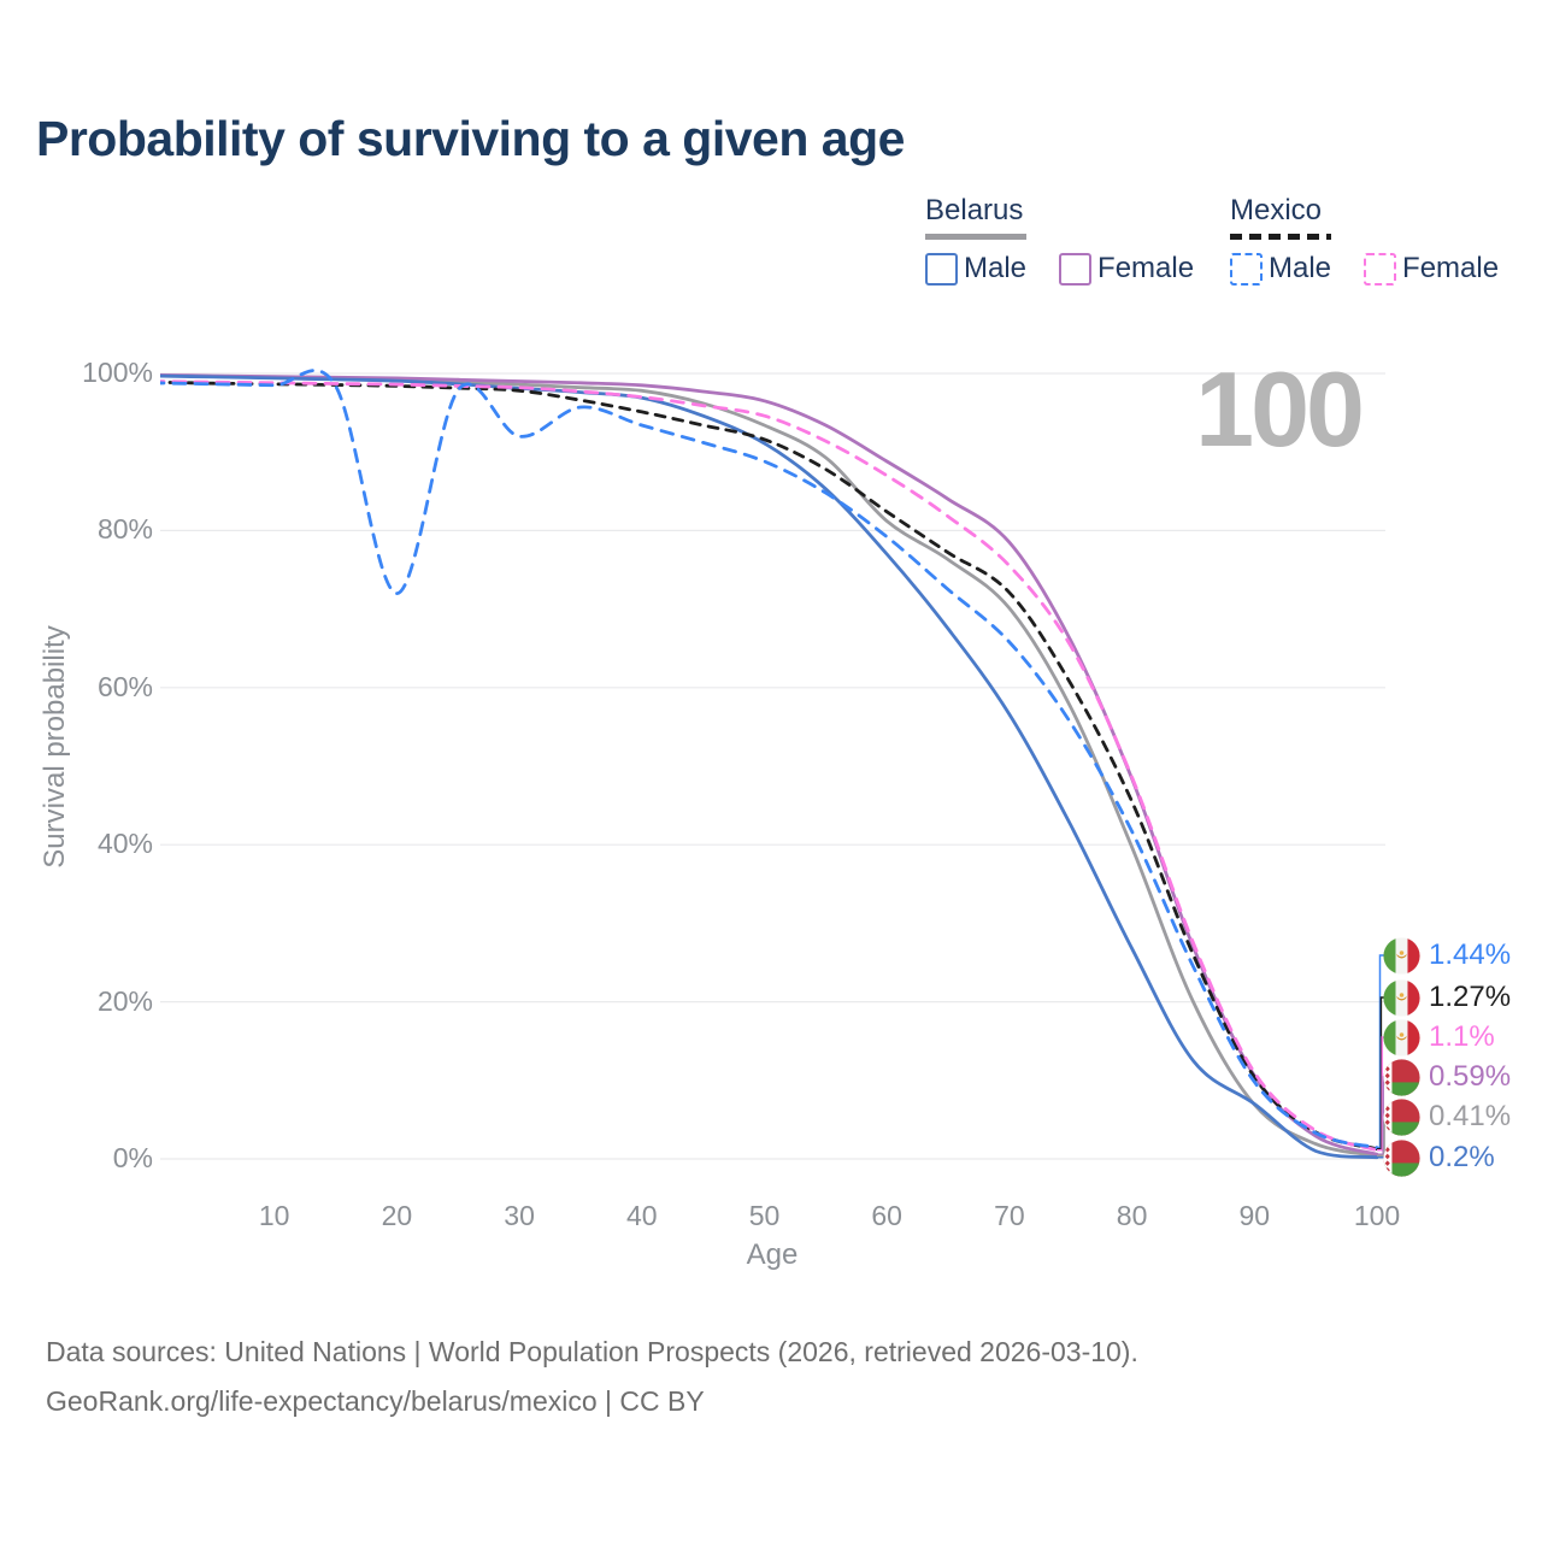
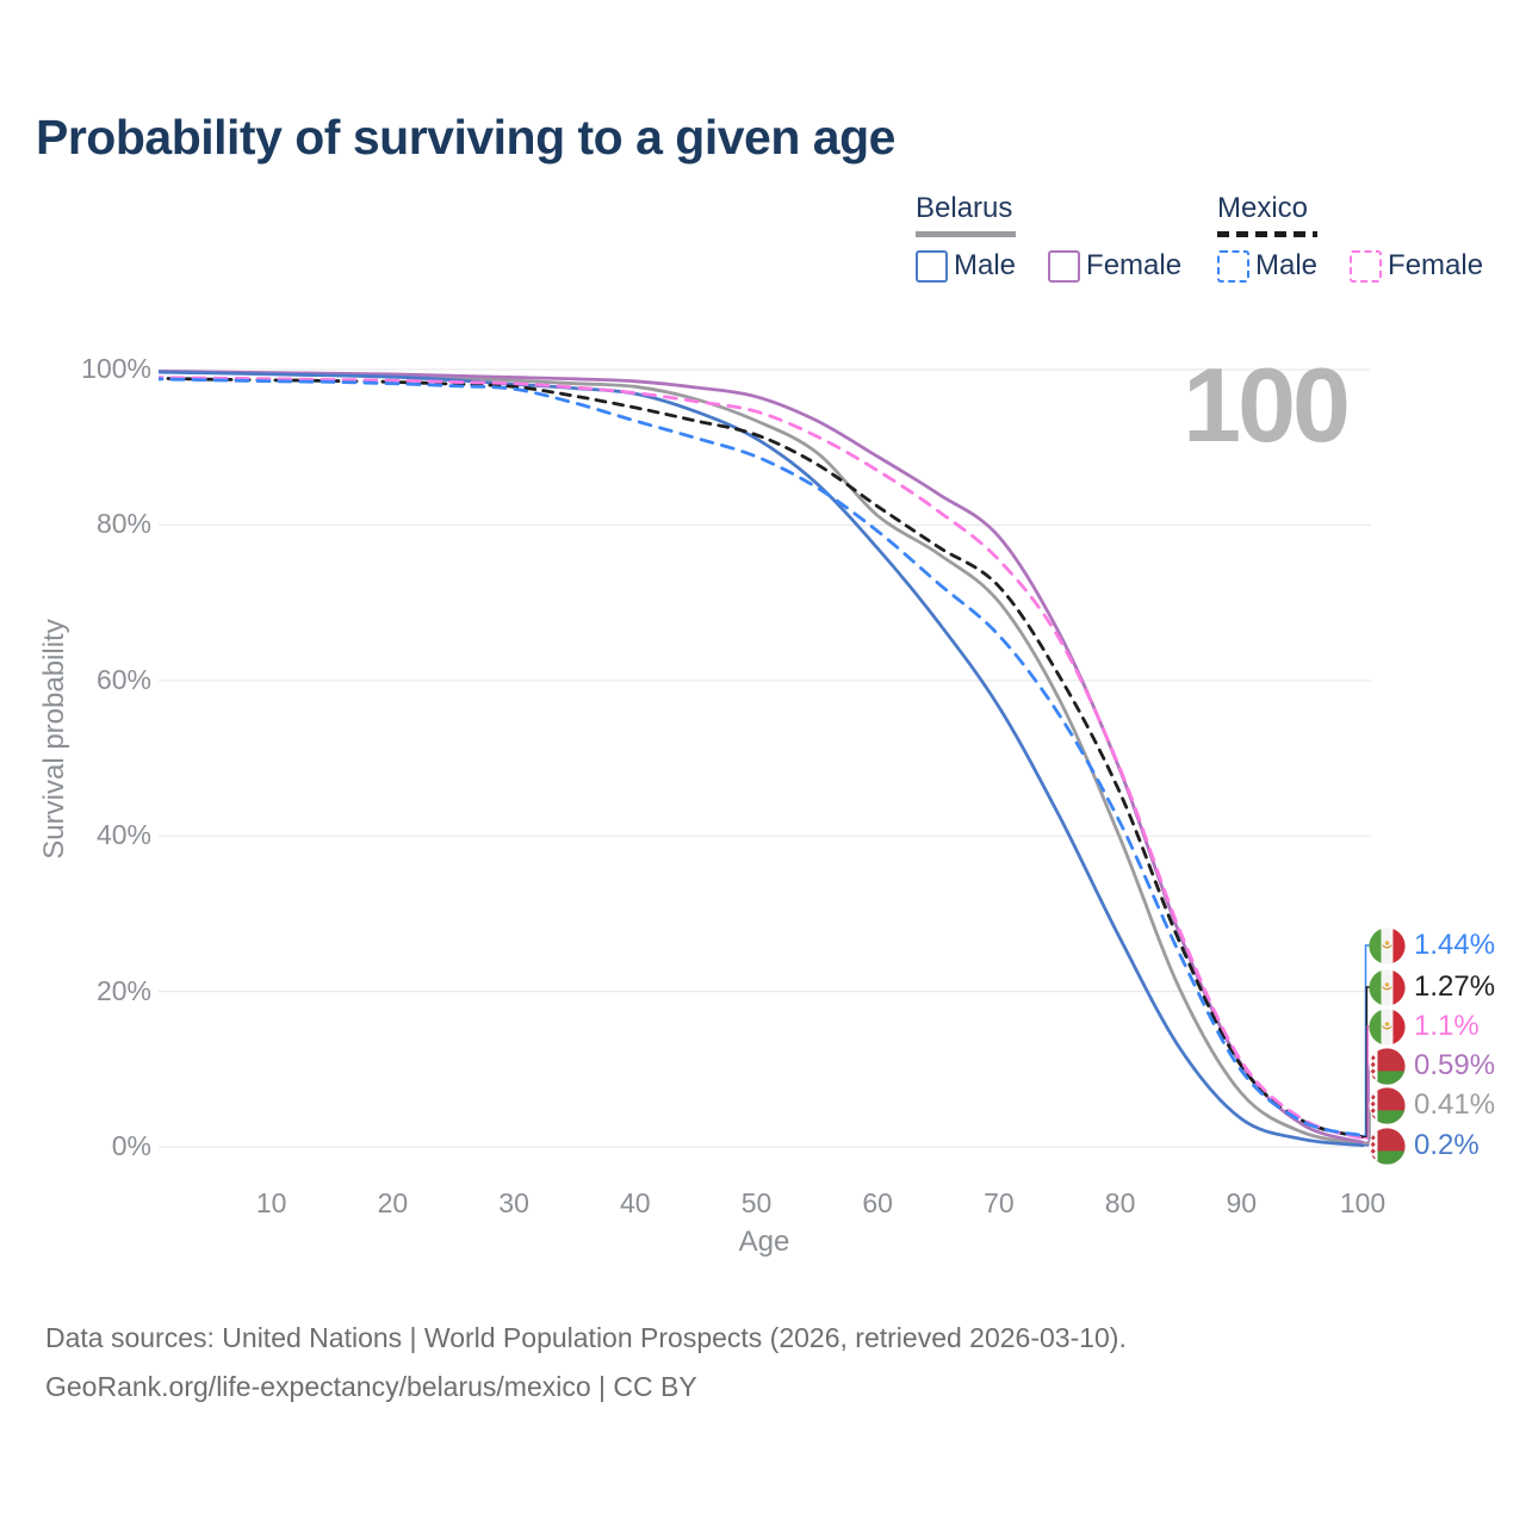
Mexico Male/20: 72% -> 98%
Mexico Male/30: 92% -> 98%
Belarus Male/90: 7% -> 4%
